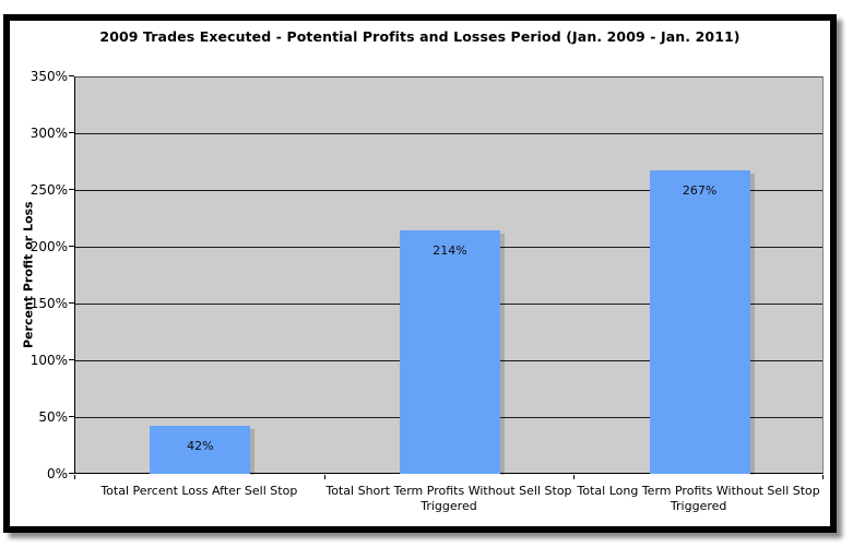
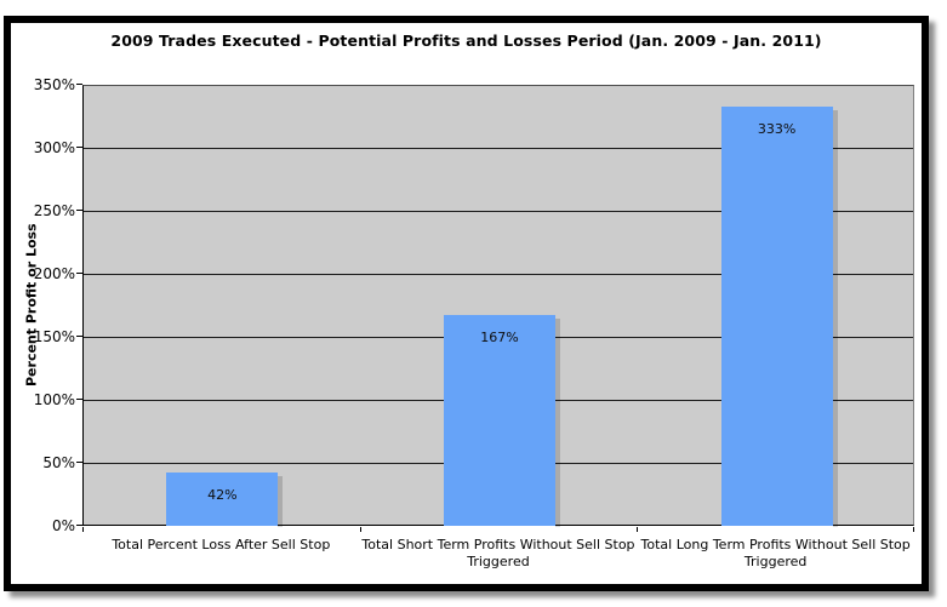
Total Short Term Profits Without Sell Stop Triggered: 214% -> 167%
Total Long Term Profits Without Sell Stop Triggered: 267% -> 333%
